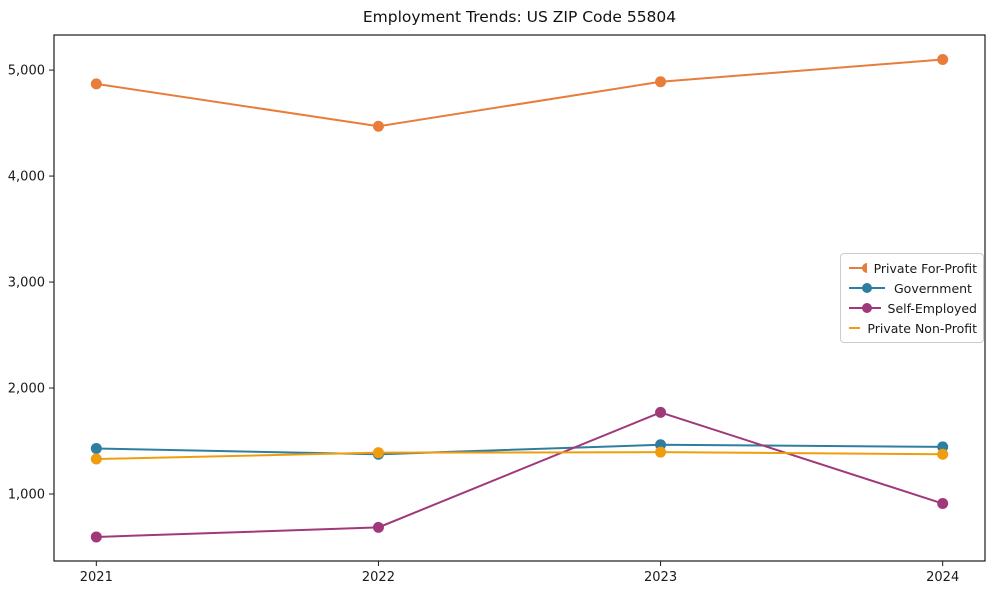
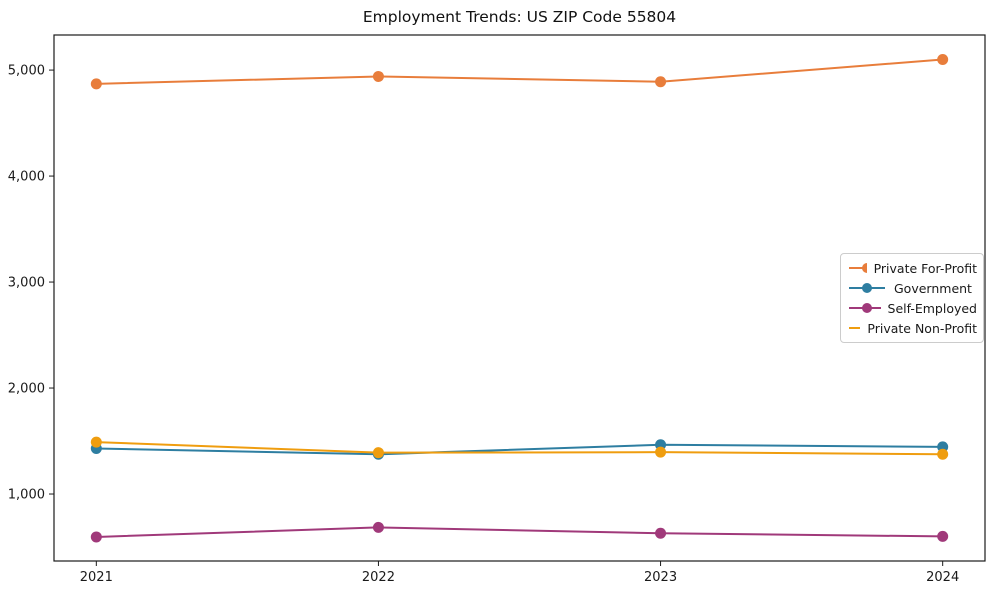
Private Non-Profit/2021: 1330 -> 1490
Private For-Profit/2022: 4470 -> 4940
Self-Employed/2023: 1770 -> 630
Self-Employed/2024: 910 -> 600
